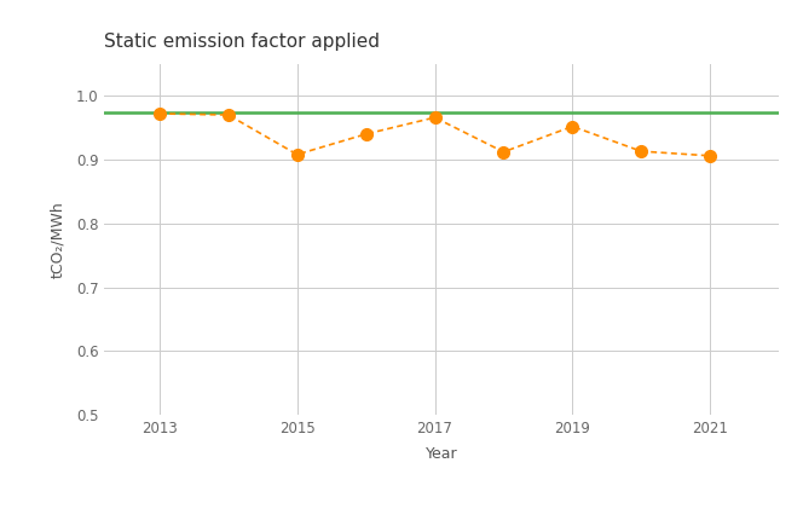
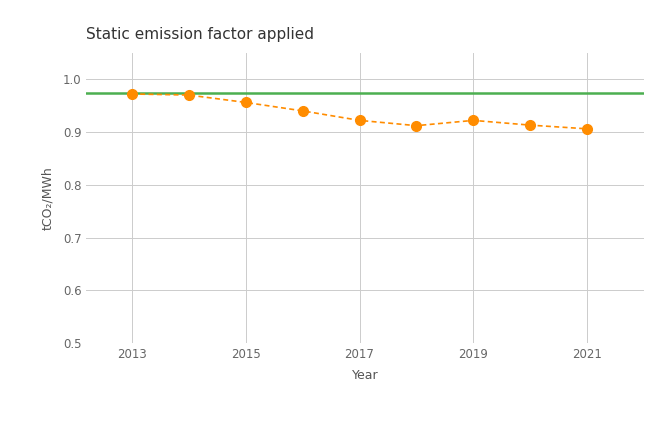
2015: 0.908 -> 0.956
2017: 0.966 -> 0.922
2019: 0.952 -> 0.922
